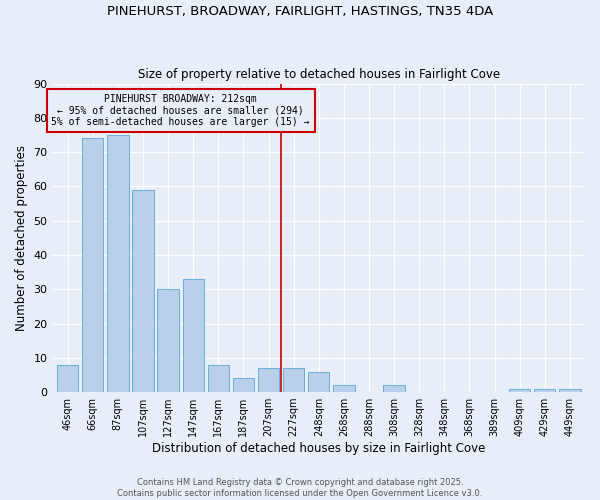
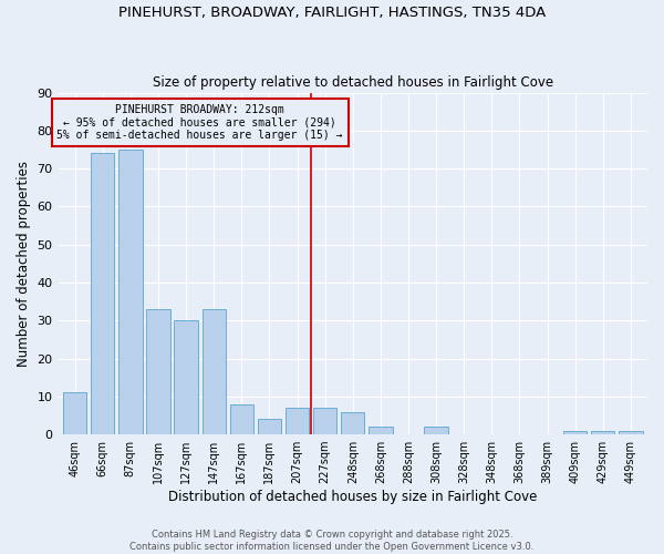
46sqm: 8 -> 11
107sqm: 59 -> 33
